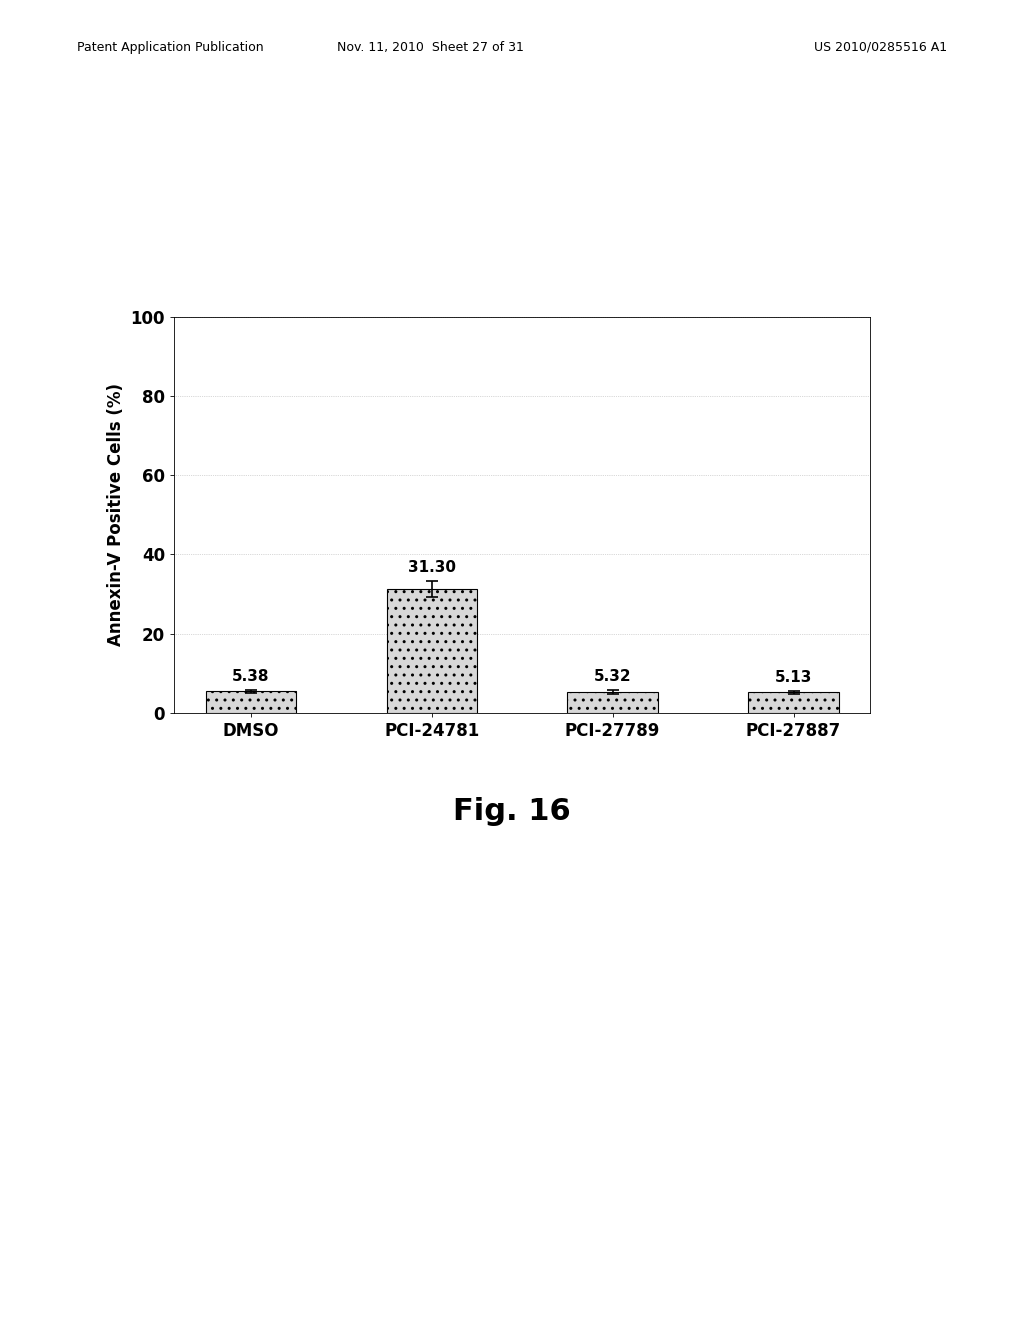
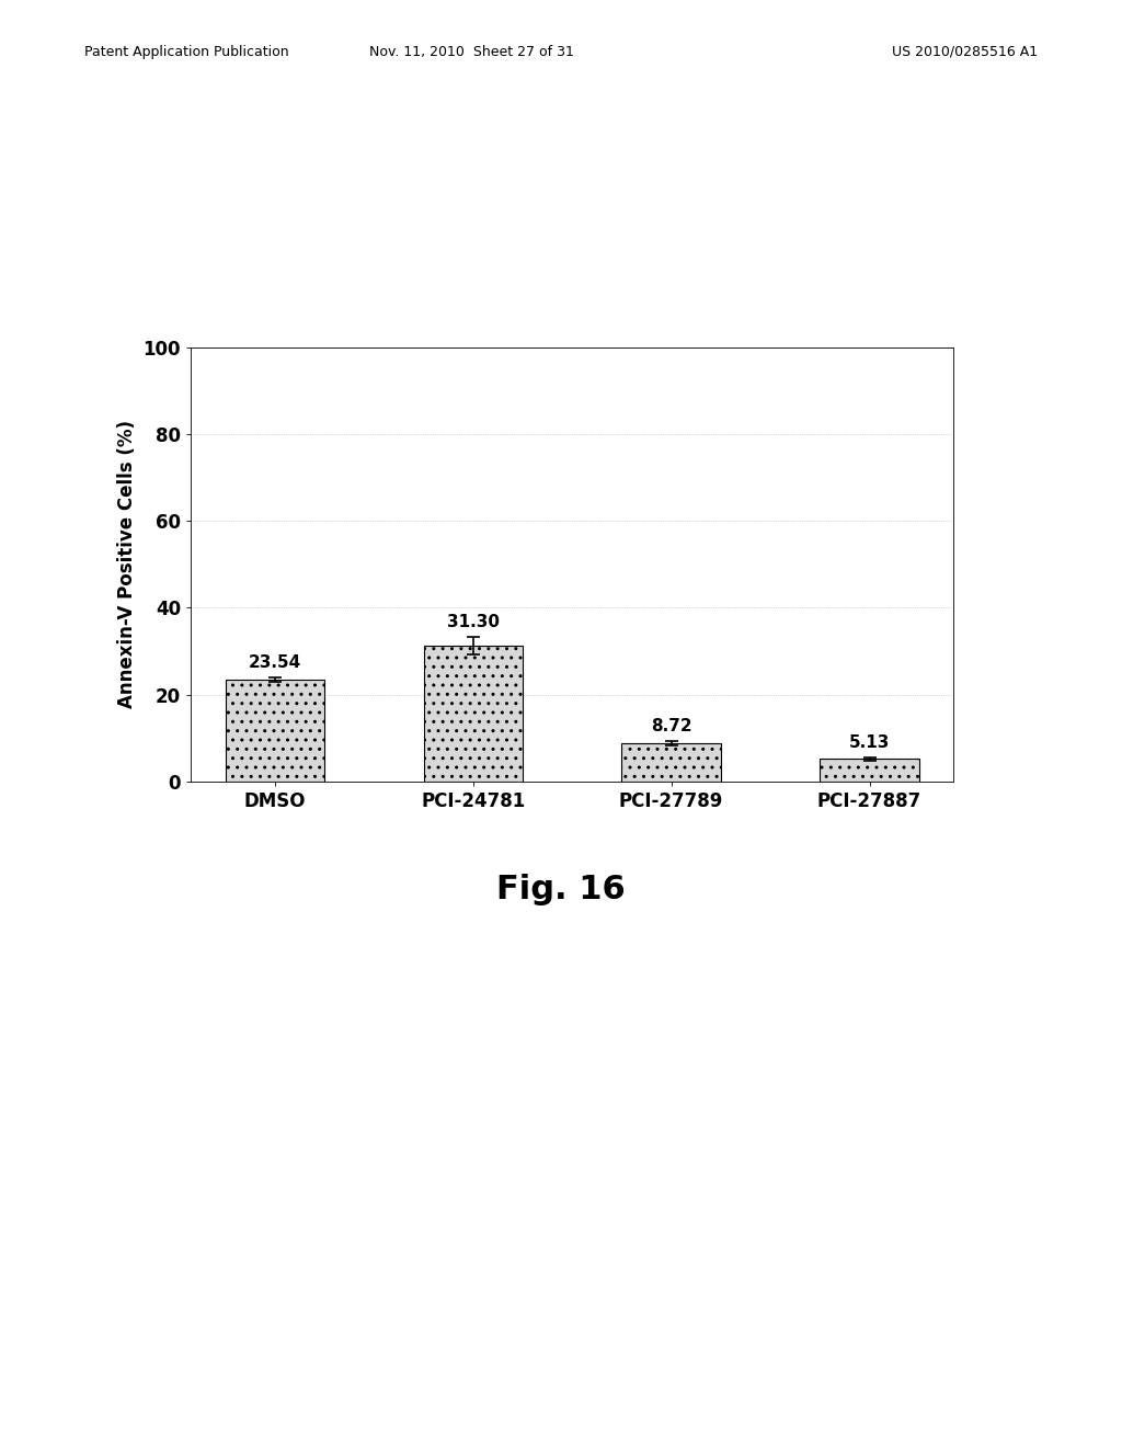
DMSO: 5.38 -> 23.54
PCI-27789: 5.32 -> 8.72
